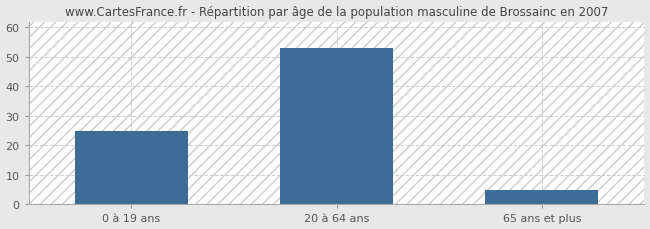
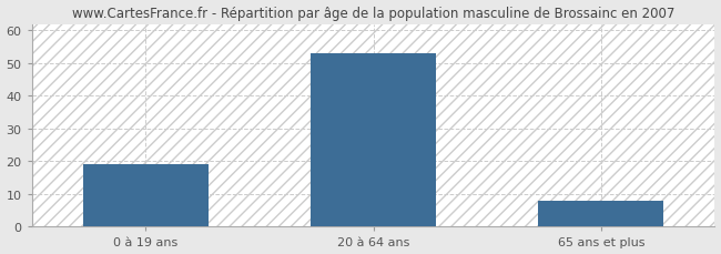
0 à 19 ans: 25 -> 19
65 ans et plus: 5 -> 8
